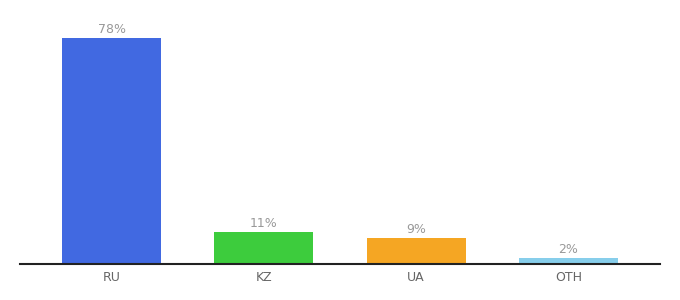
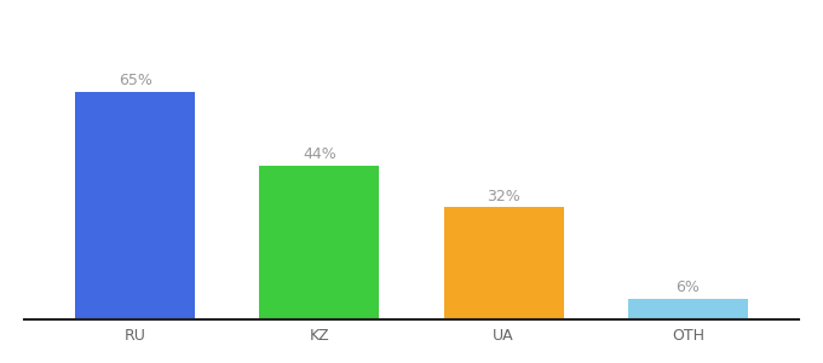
RU: 78% -> 65%
KZ: 11% -> 44%
UA: 9% -> 32%
OTH: 2% -> 6%
